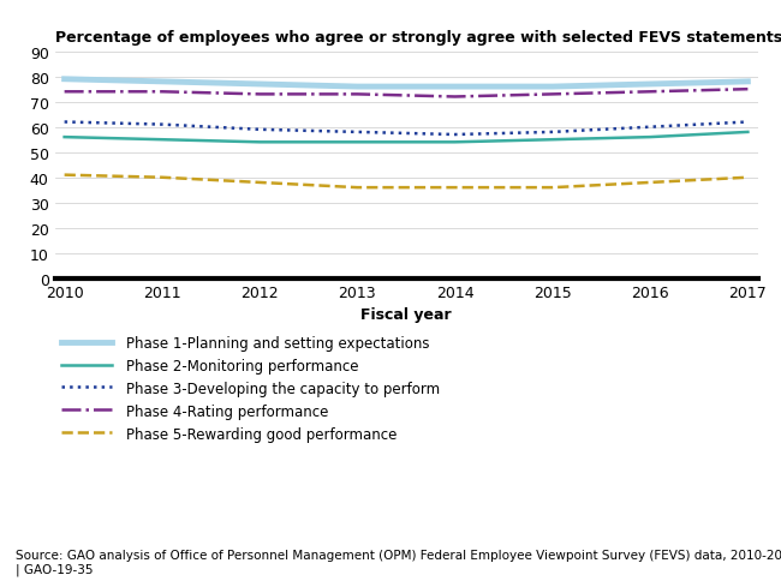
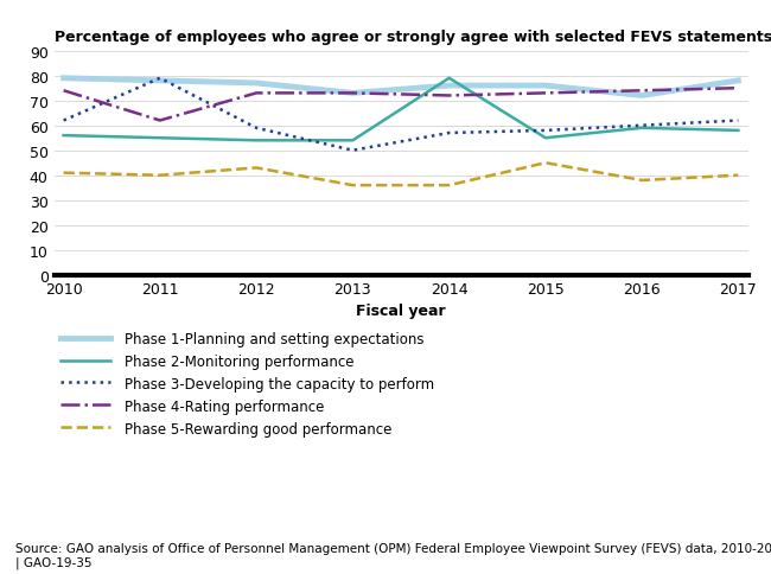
Phase 3-Developing the capacity to perform/2011: 61 -> 79
Phase 4-Rating performance/2011: 74 -> 62
Phase 5-Rewarding good performance/2012: 38 -> 43
Phase 1-Planning and setting expectations/2013: 76 -> 73
Phase 3-Developing the capacity to perform/2013: 58 -> 50
Phase 2-Monitoring performance/2014: 54 -> 79
Phase 5-Rewarding good performance/2015: 36 -> 45
Phase 1-Planning and setting expectations/2016: 77 -> 72
Phase 2-Monitoring performance/2016: 56 -> 59
